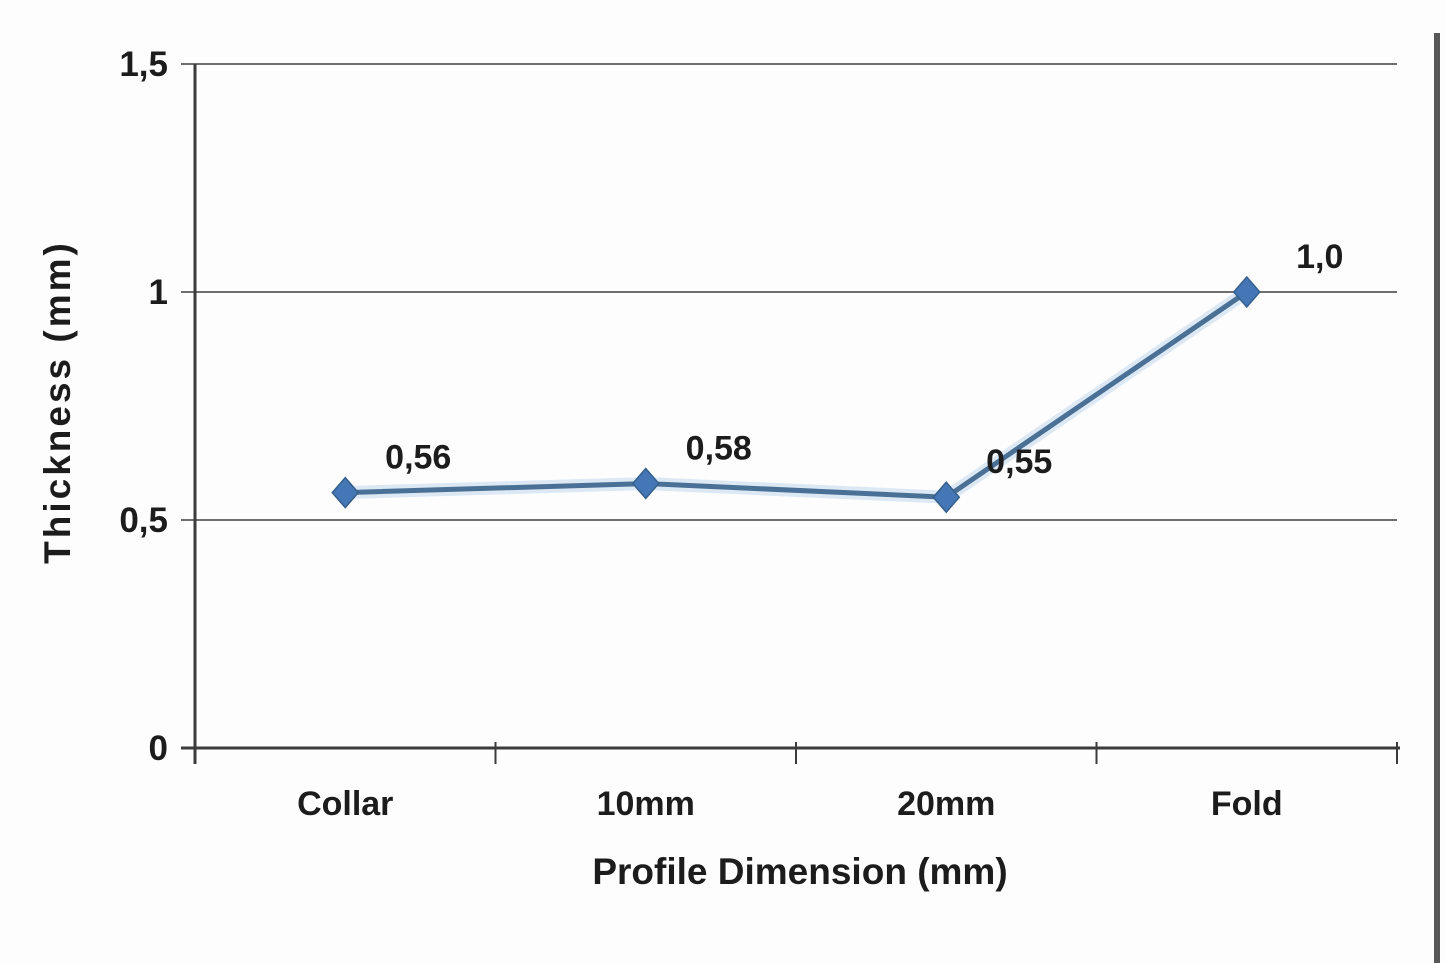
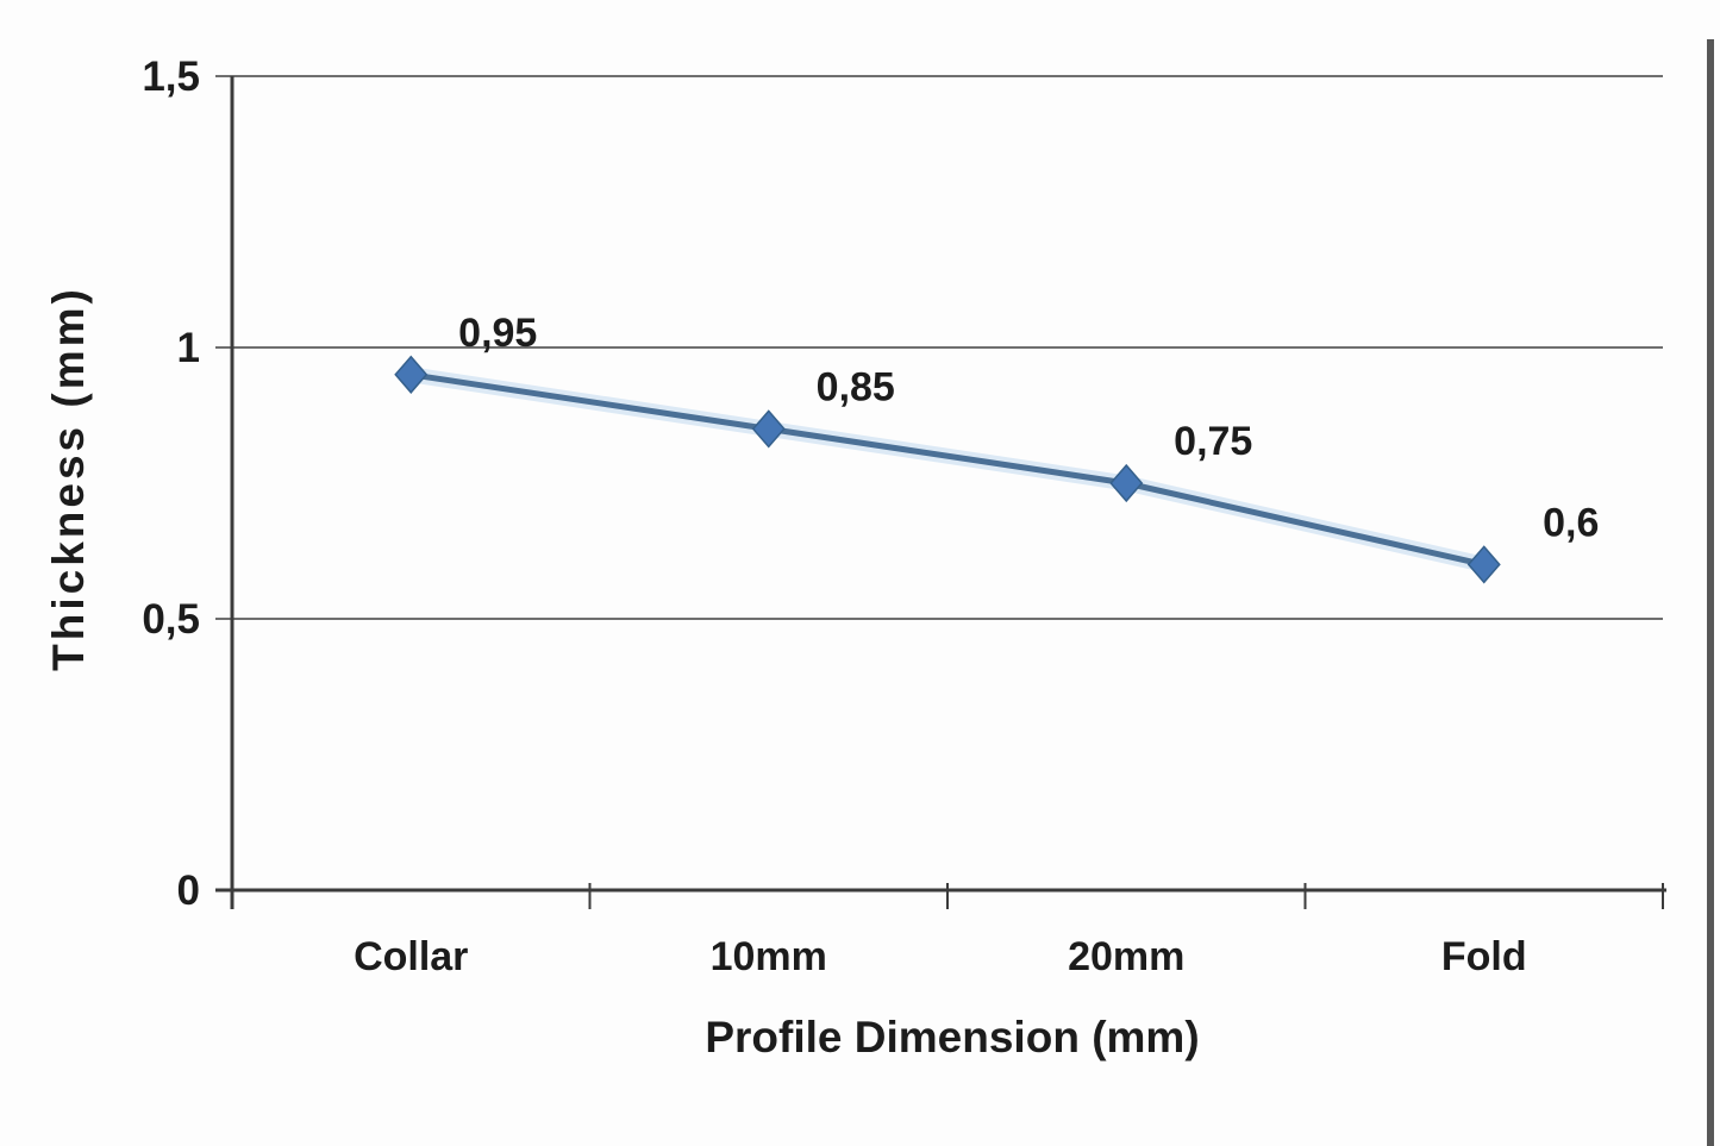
Collar: 0,56 -> 0,95
10mm: 0,58 -> 0,85
20mm: 0,55 -> 0,75
Fold: 1,0 -> 0,6
